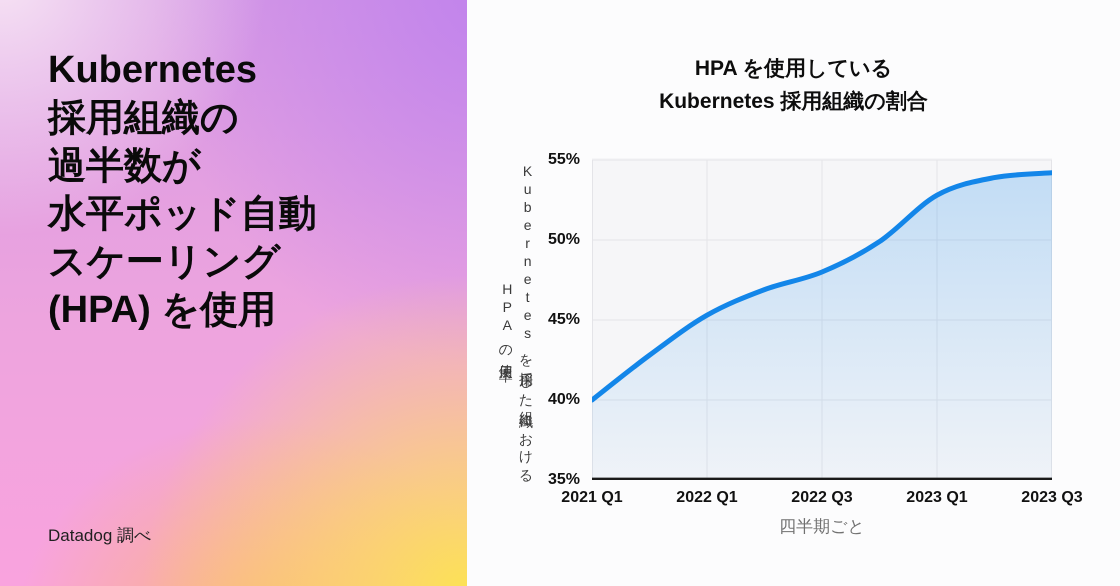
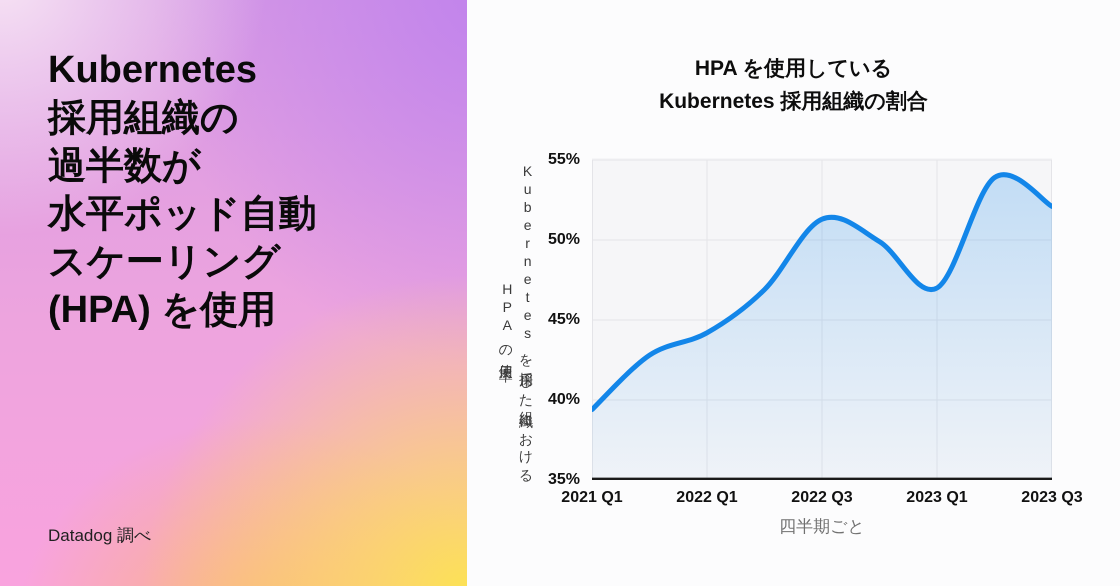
2021 Q1: 40.0% -> 39.4%
2022 Q1: 45.3% -> 44.2%
2022 Q3: 48.0% -> 51.3%
2023 Q1: 52.8% -> 47.0%
2023 Q3: 54.2% -> 52.1%
